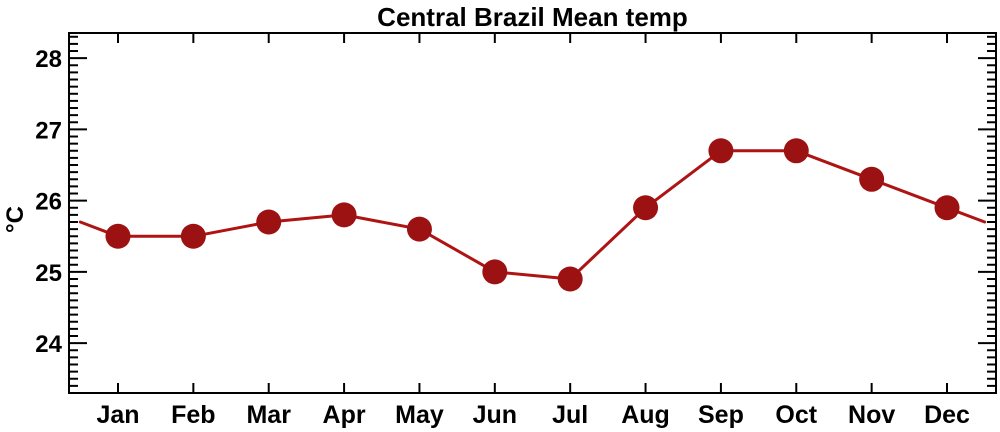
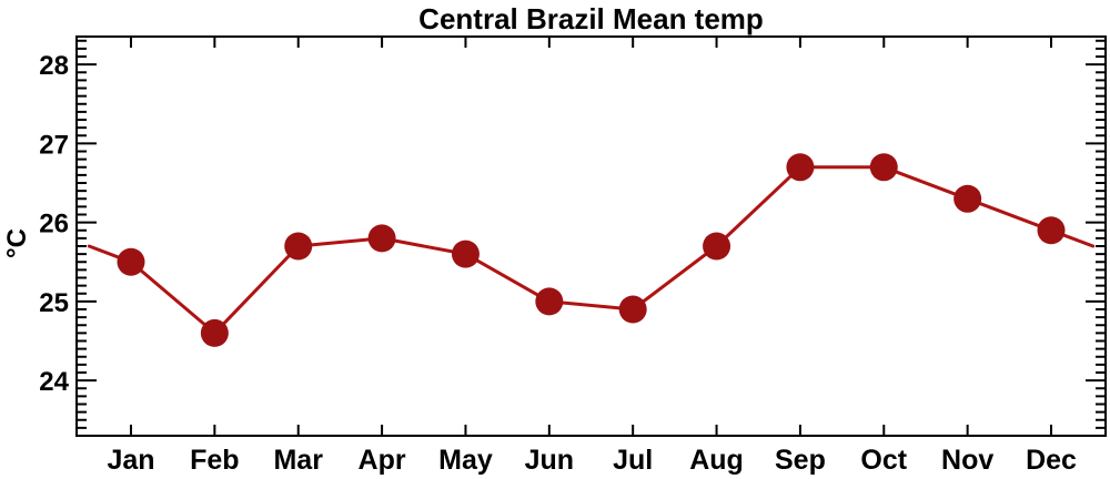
Feb: 25.5 -> 24.6
Aug: 25.9 -> 25.7
